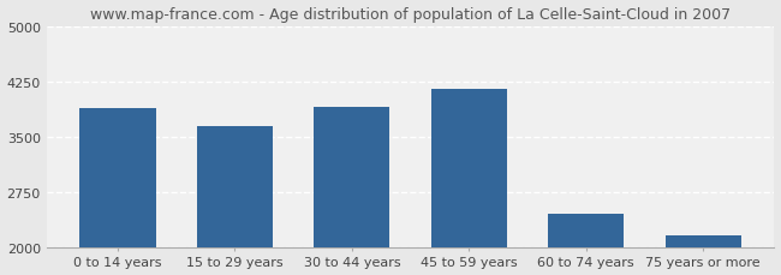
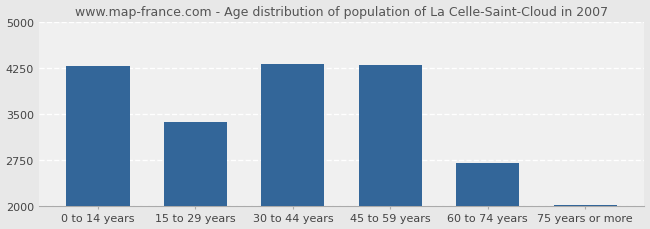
0 to 14 years: 3880 -> 4280
15 to 29 years: 3640 -> 3370
30 to 44 years: 3900 -> 4320
45 to 59 years: 4140 -> 4300
60 to 74 years: 2460 -> 2690
75 years or more: 2160 -> 2020
